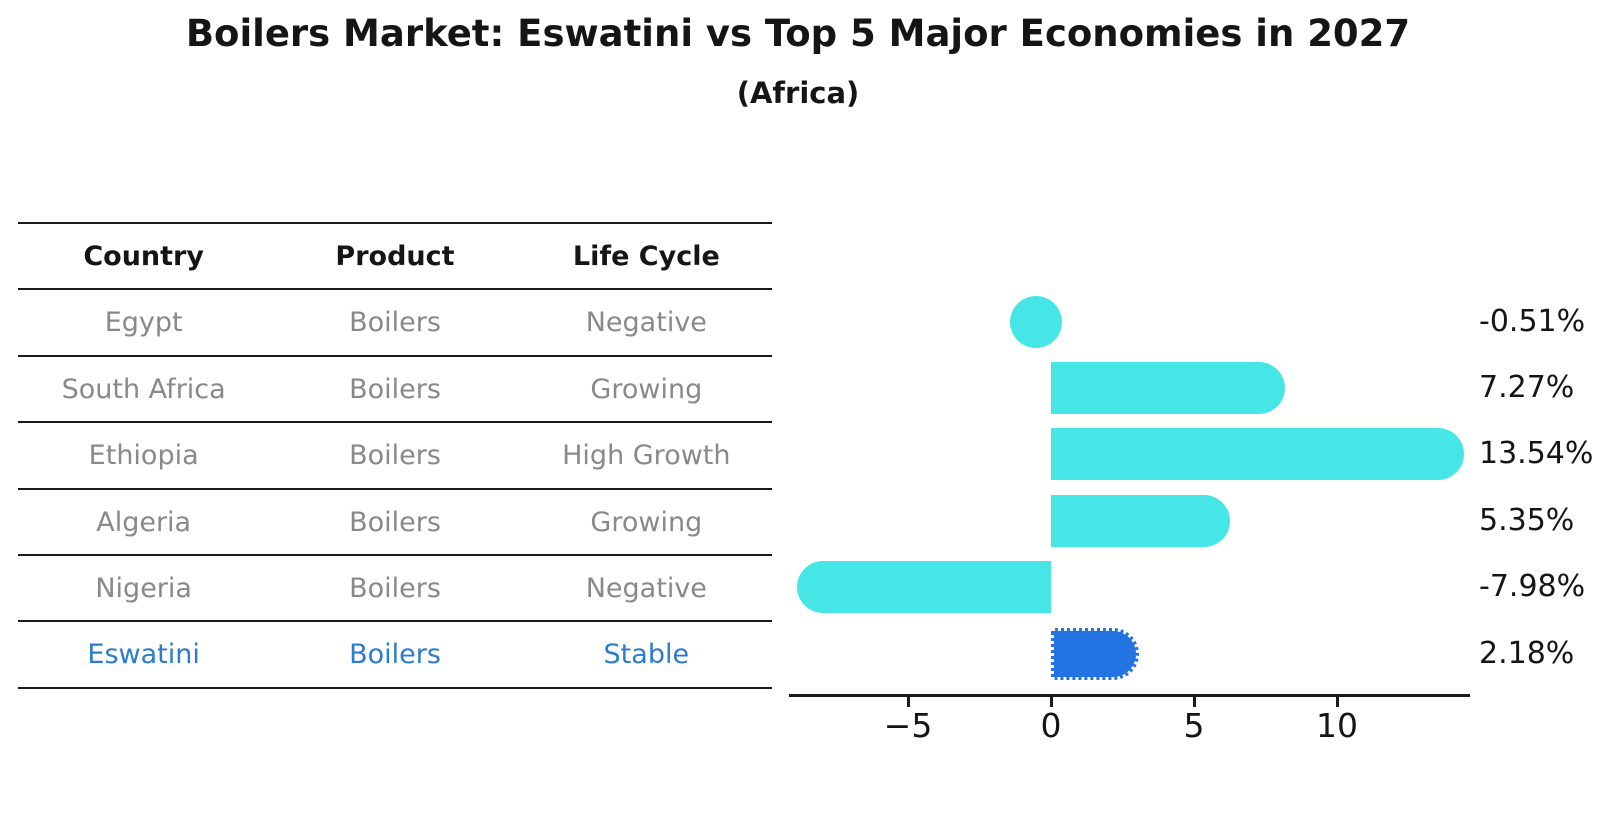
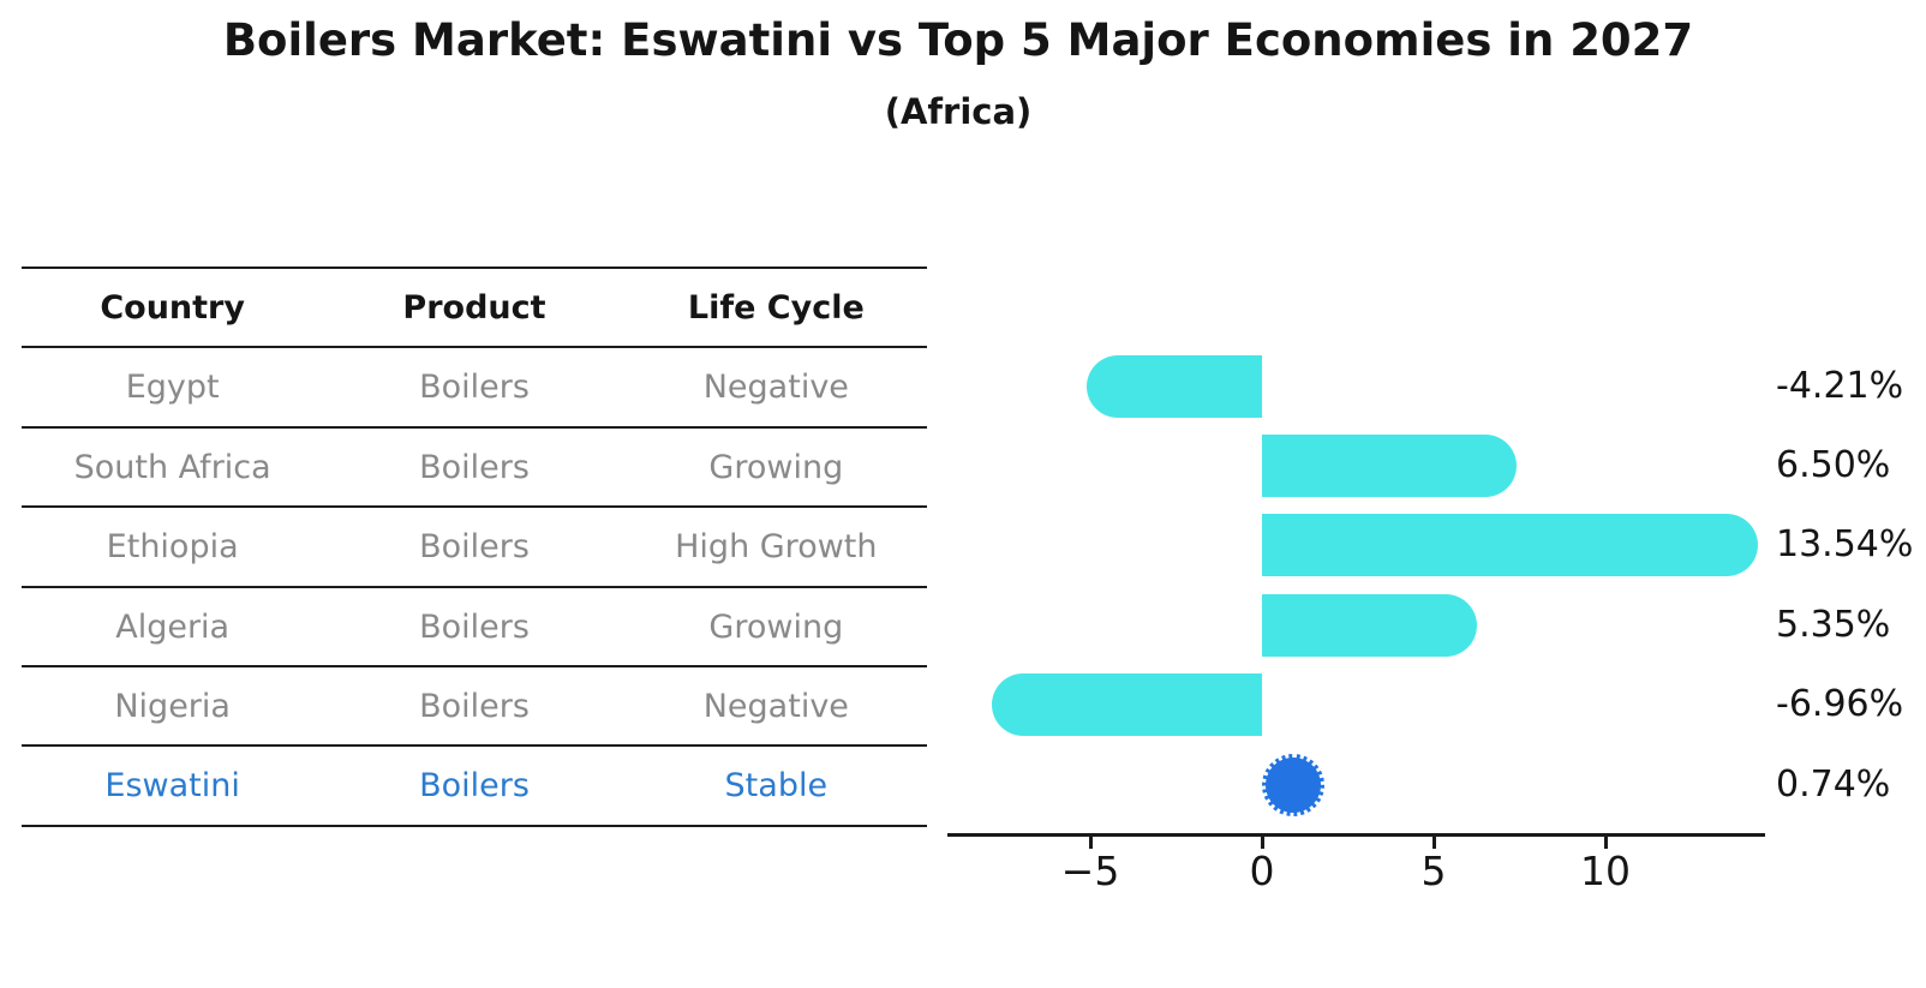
Egypt: -0.51% -> -4.21%
South Africa: 7.27% -> 6.50%
Nigeria: -7.98% -> -6.96%
Eswatini: 2.18% -> 0.74%
